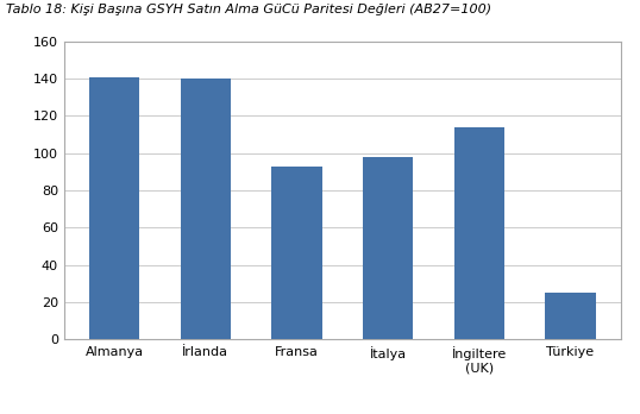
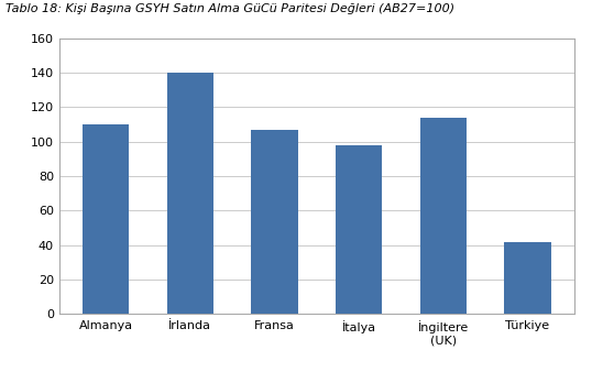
Almanya: 141 -> 110
Fransa: 93 -> 107
Türkiye: 25 -> 42
